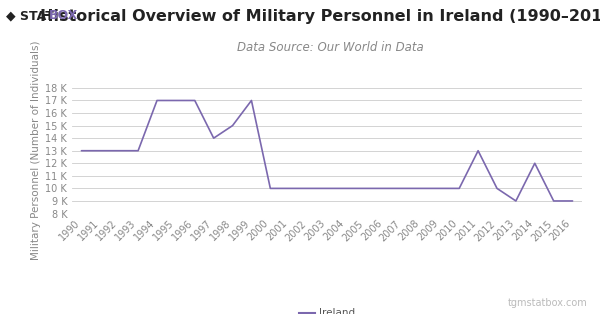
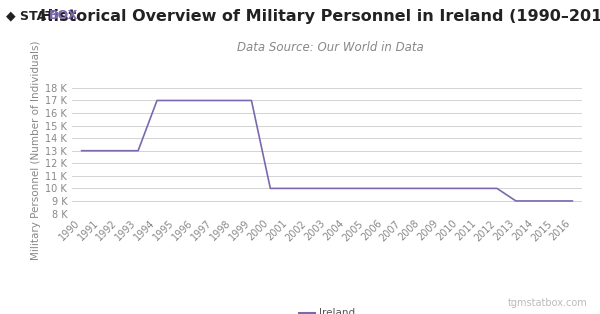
1997: 14 K -> 17 K
1998: 15 K -> 17 K
2011: 13 K -> 10 K
2014: 12 K -> 9 K
